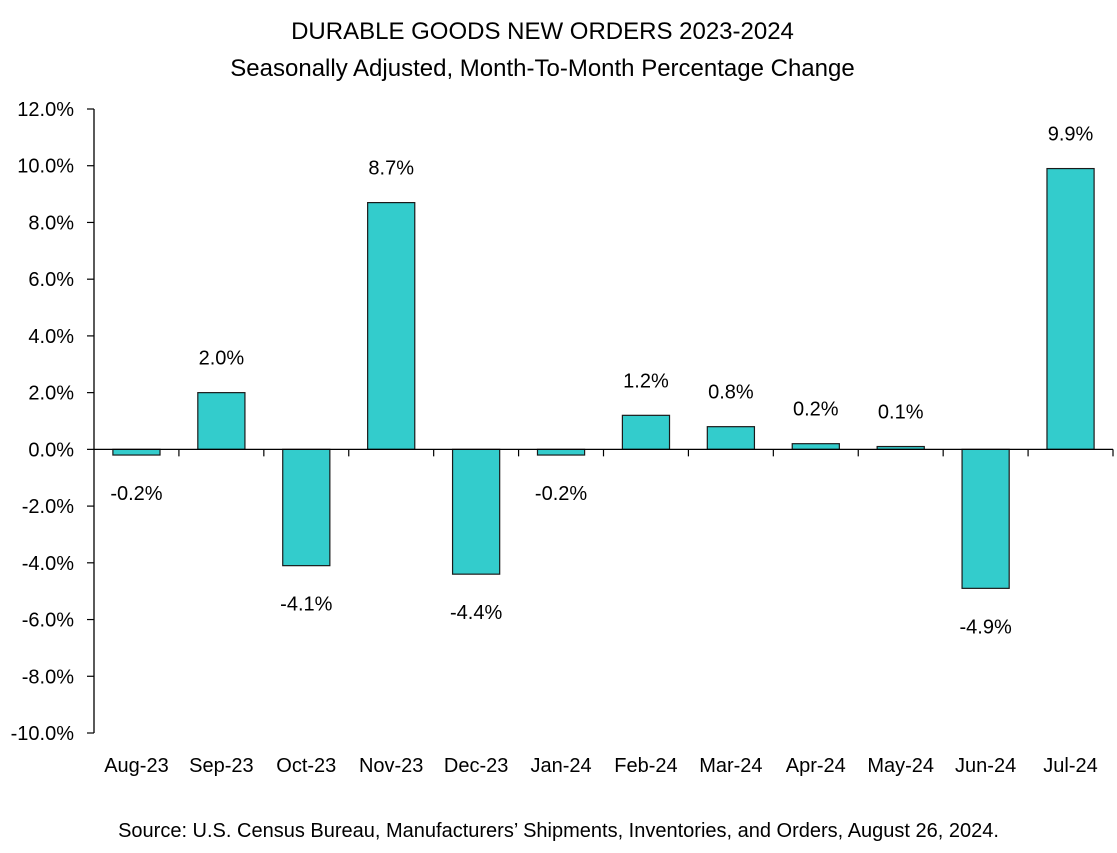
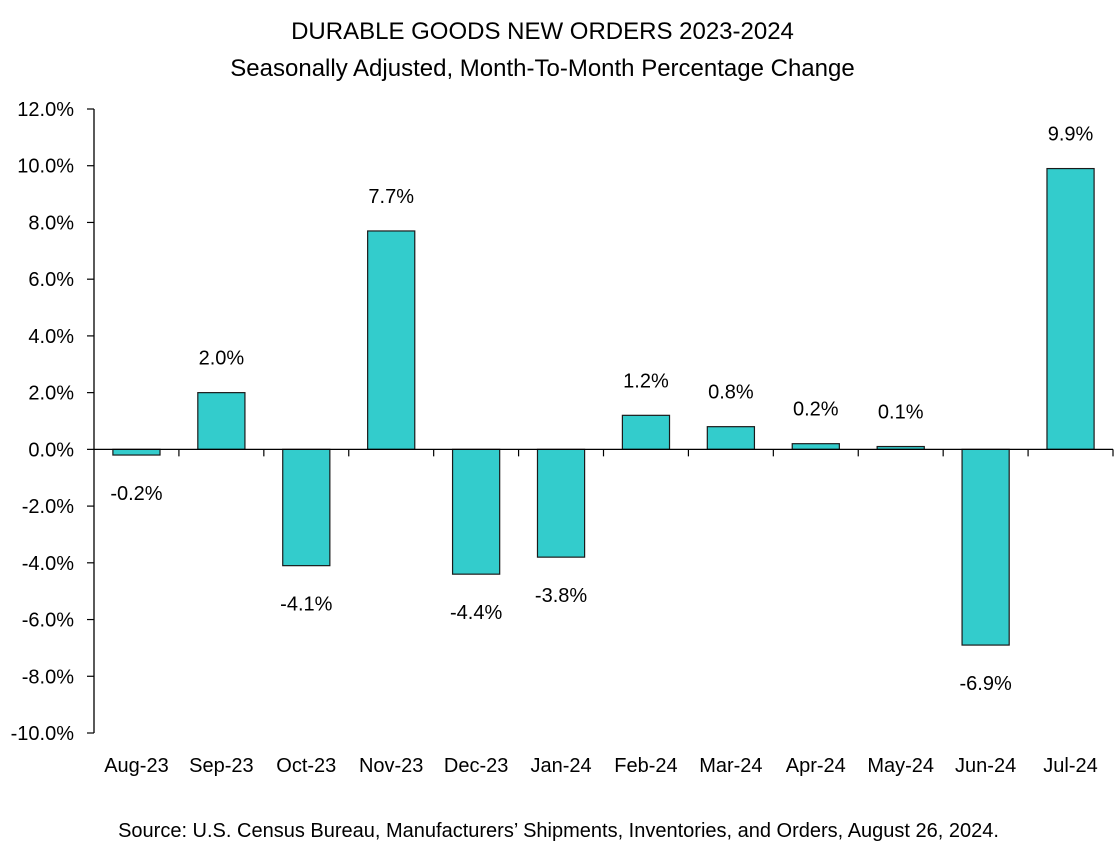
Nov-23: 8.7% -> 7.7%
Jan-24: -0.2% -> -3.8%
Jun-24: -4.9% -> -6.9%
